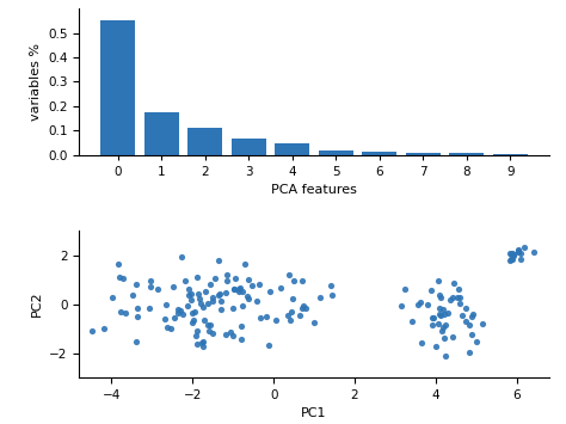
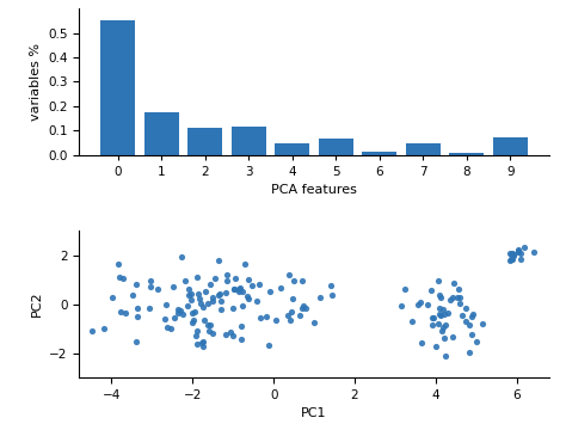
3: 0.067 -> 0.115
5: 0.018 -> 0.065
7: 0.007 -> 0.045
9: 0.002 -> 0.070
